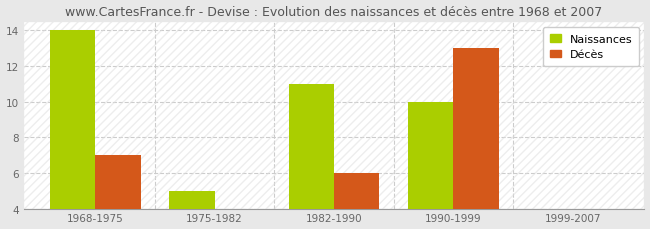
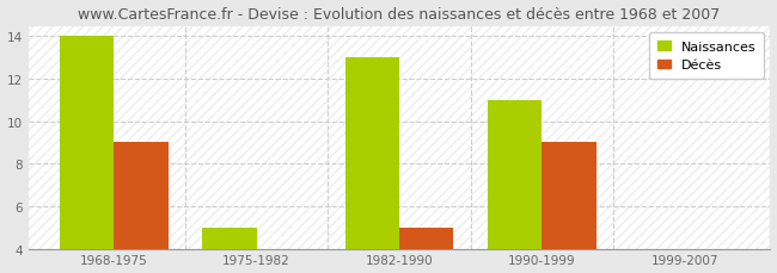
Décès/1968-1975: 7.0 -> 9.0
Naissances/1982-1990: 11.0 -> 13.0
Décès/1982-1990: 6.0 -> 5.0
Naissances/1990-1999: 10.0 -> 11.0
Décès/1990-1999: 13.0 -> 9.0
